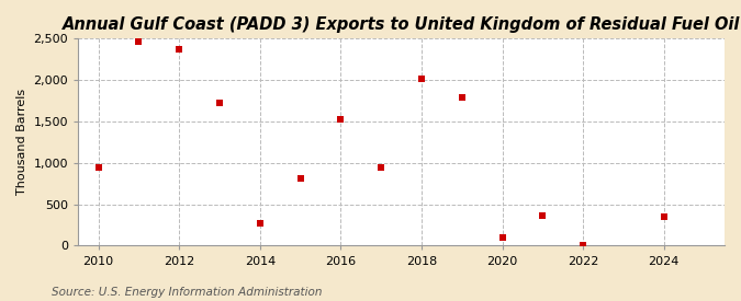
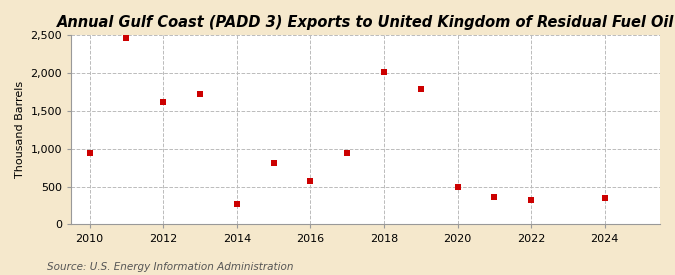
2012: 2,370 -> 1,620
2016: 1,520 -> 580
2020: 100 -> 500
2022: 10 -> 320
